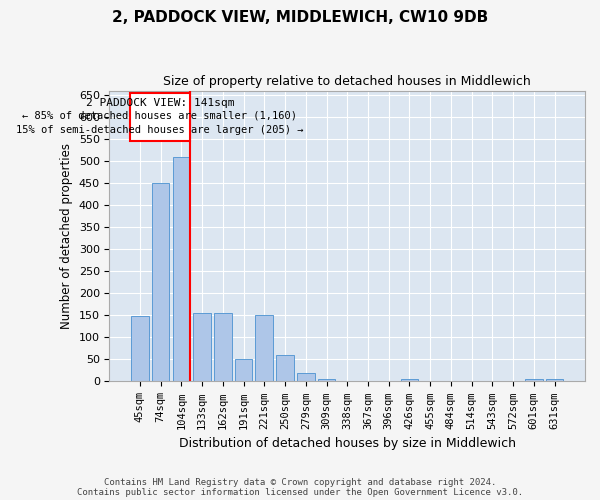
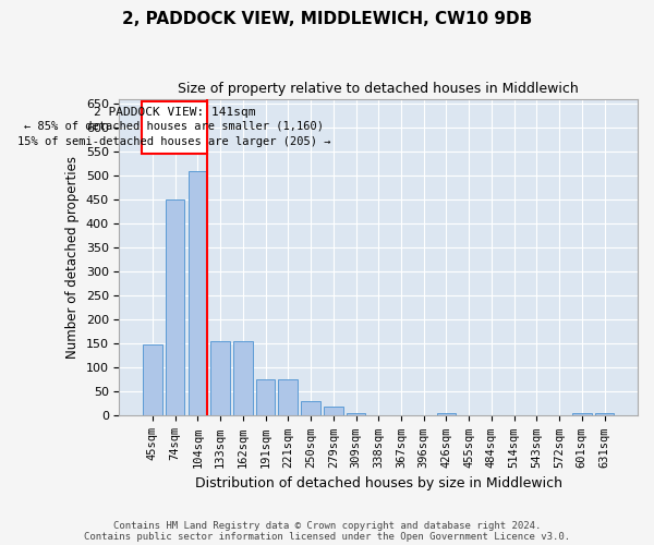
191sqm: 50 -> 75
221sqm: 150 -> 75
250sqm: 60 -> 30
